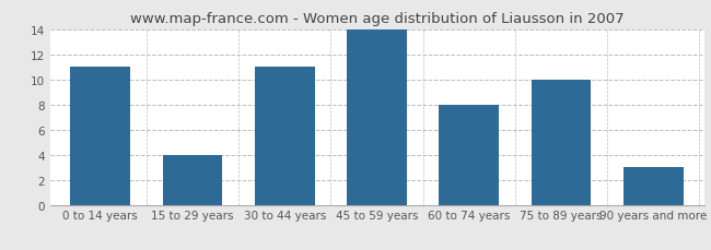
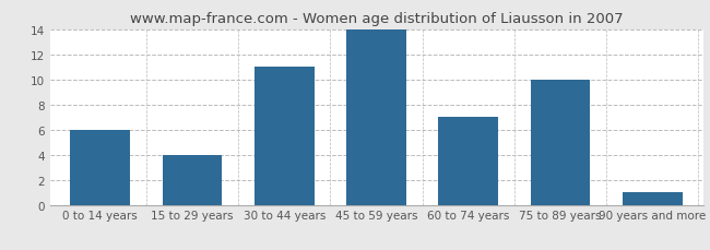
0 to 14 years: 11 -> 6
60 to 74 years: 8 -> 7
90 years and more: 3 -> 1
